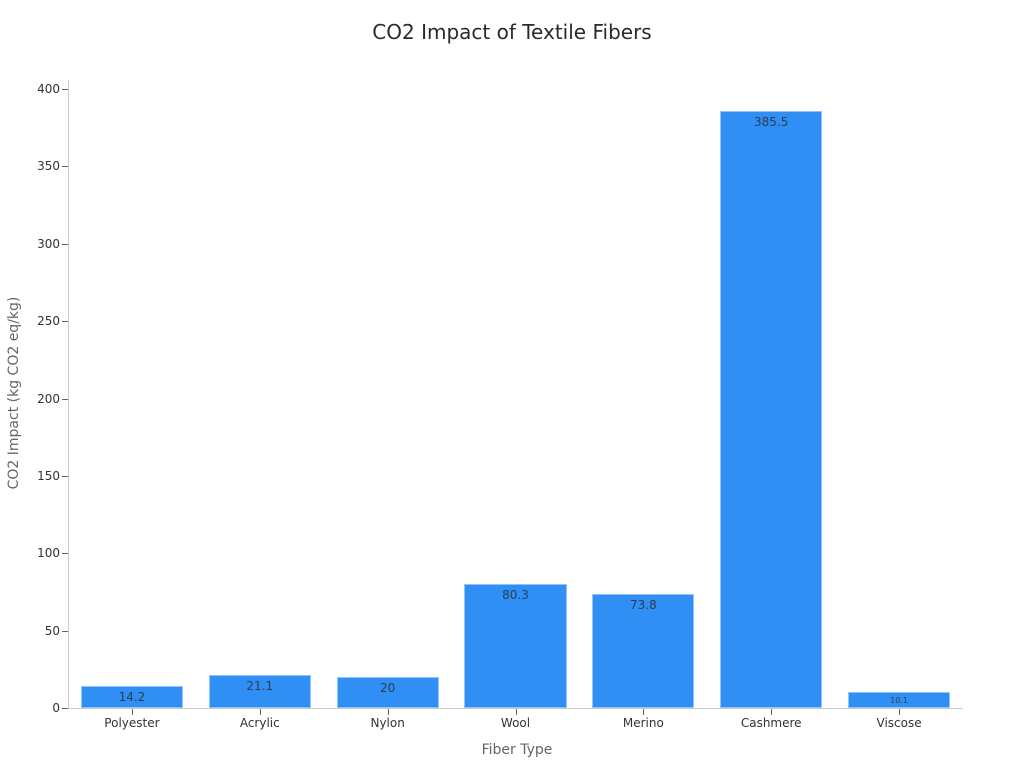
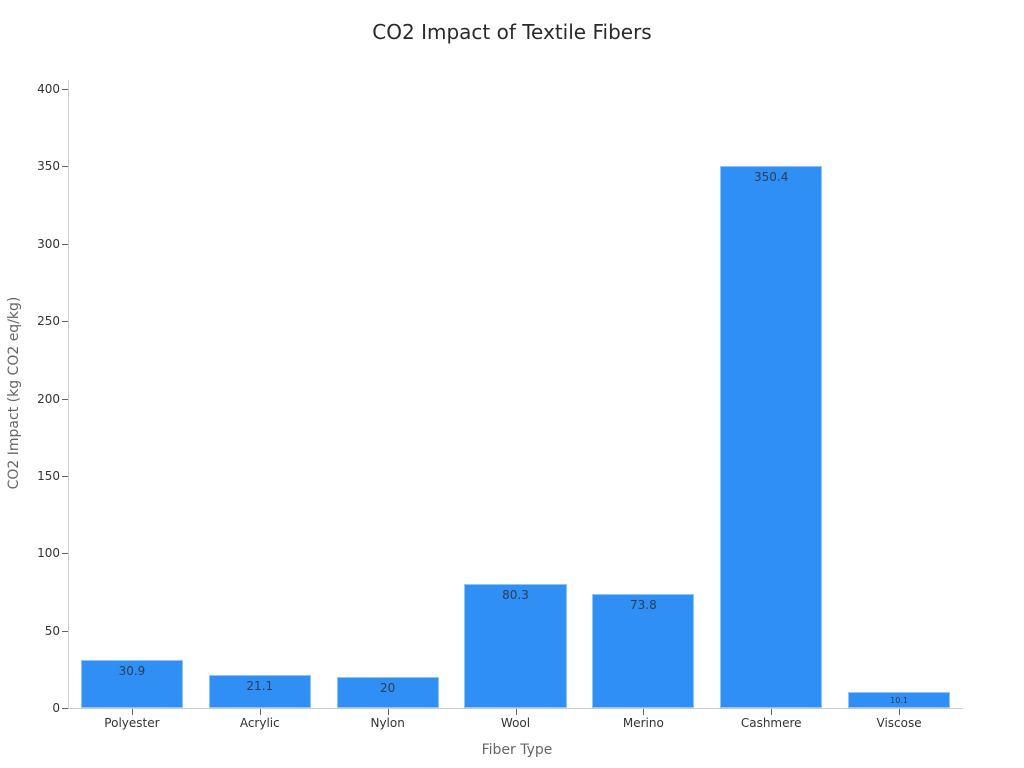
Polyester: 14.2 -> 30.9
Cashmere: 385.5 -> 350.4
